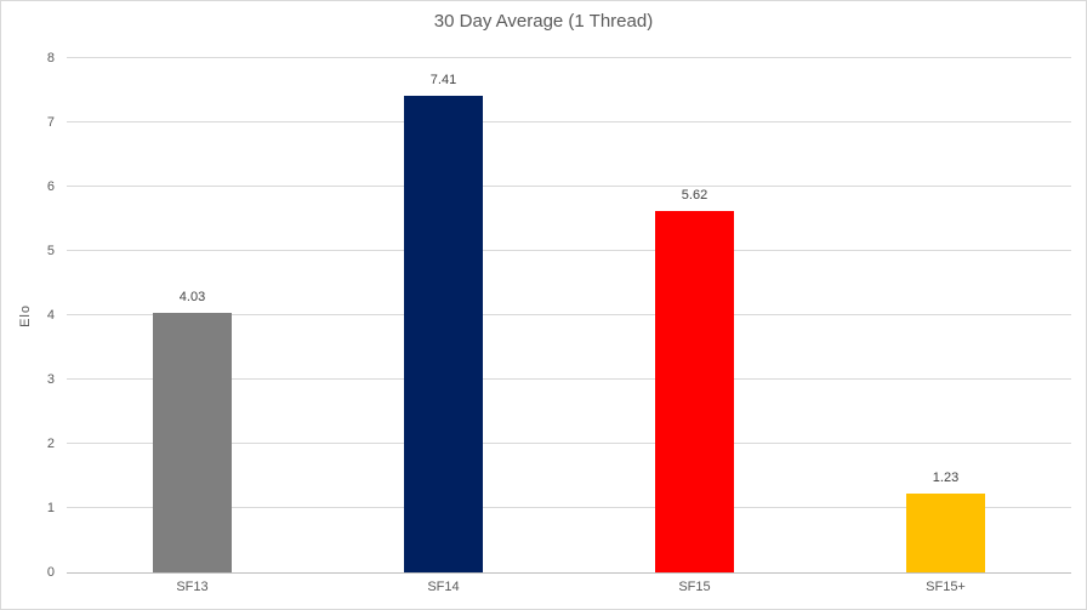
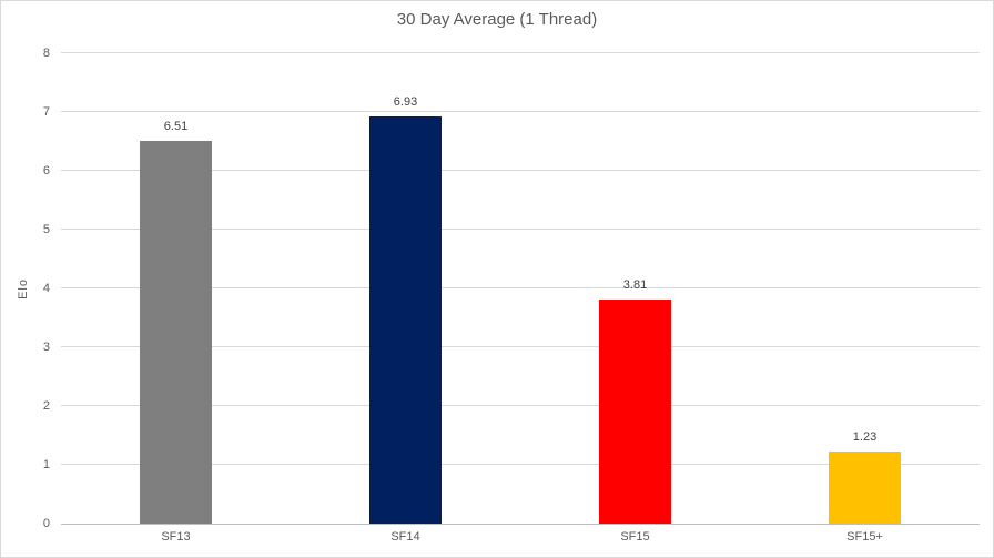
SF13: 4.03 -> 6.51
SF14: 7.41 -> 6.93
SF15: 5.62 -> 3.81
